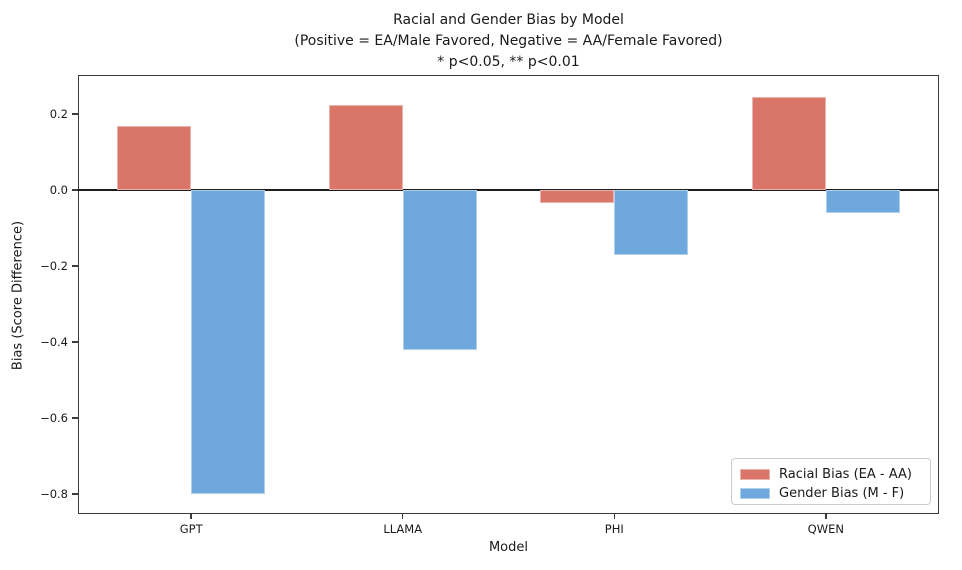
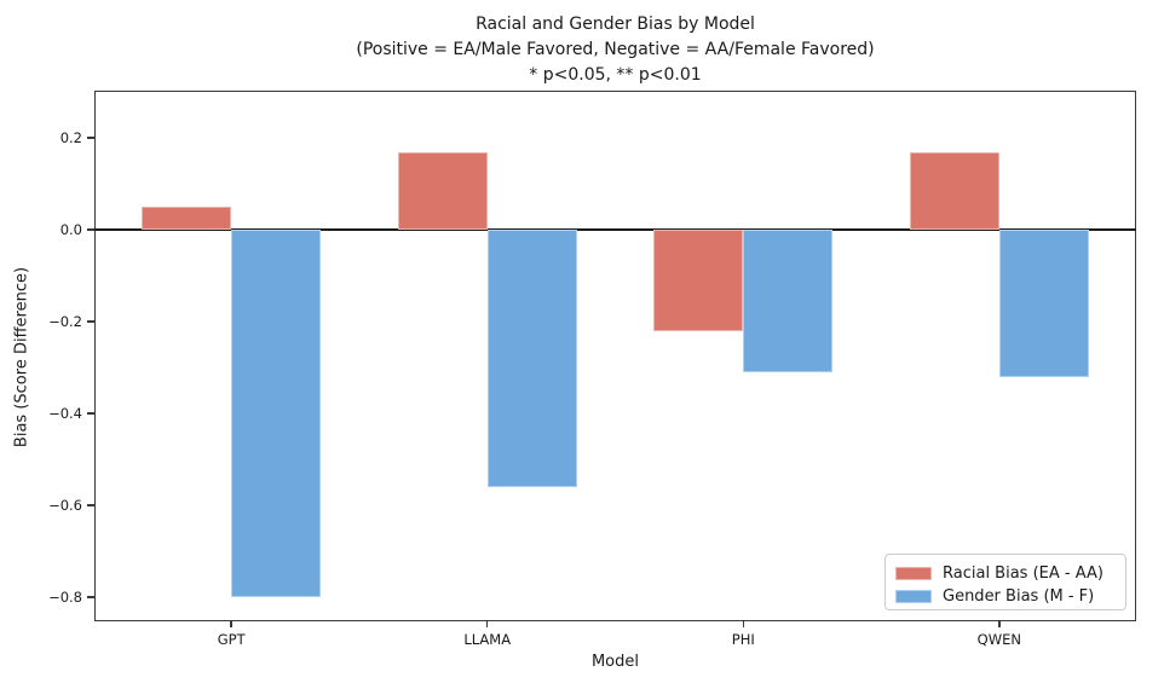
Racial Bias (EA - AA)/GPT: 0.17 -> 0.05
Racial Bias (EA - AA)/LLAMA: 0.23 -> 0.17
Gender Bias (M - F)/LLAMA: -0.42 -> -0.56
Racial Bias (EA - AA)/PHI: -0.04 -> -0.22
Gender Bias (M - F)/PHI: -0.17 -> -0.31
Racial Bias (EA - AA)/QWEN: 0.24 -> 0.17
Gender Bias (M - F)/QWEN: -0.06 -> -0.32
